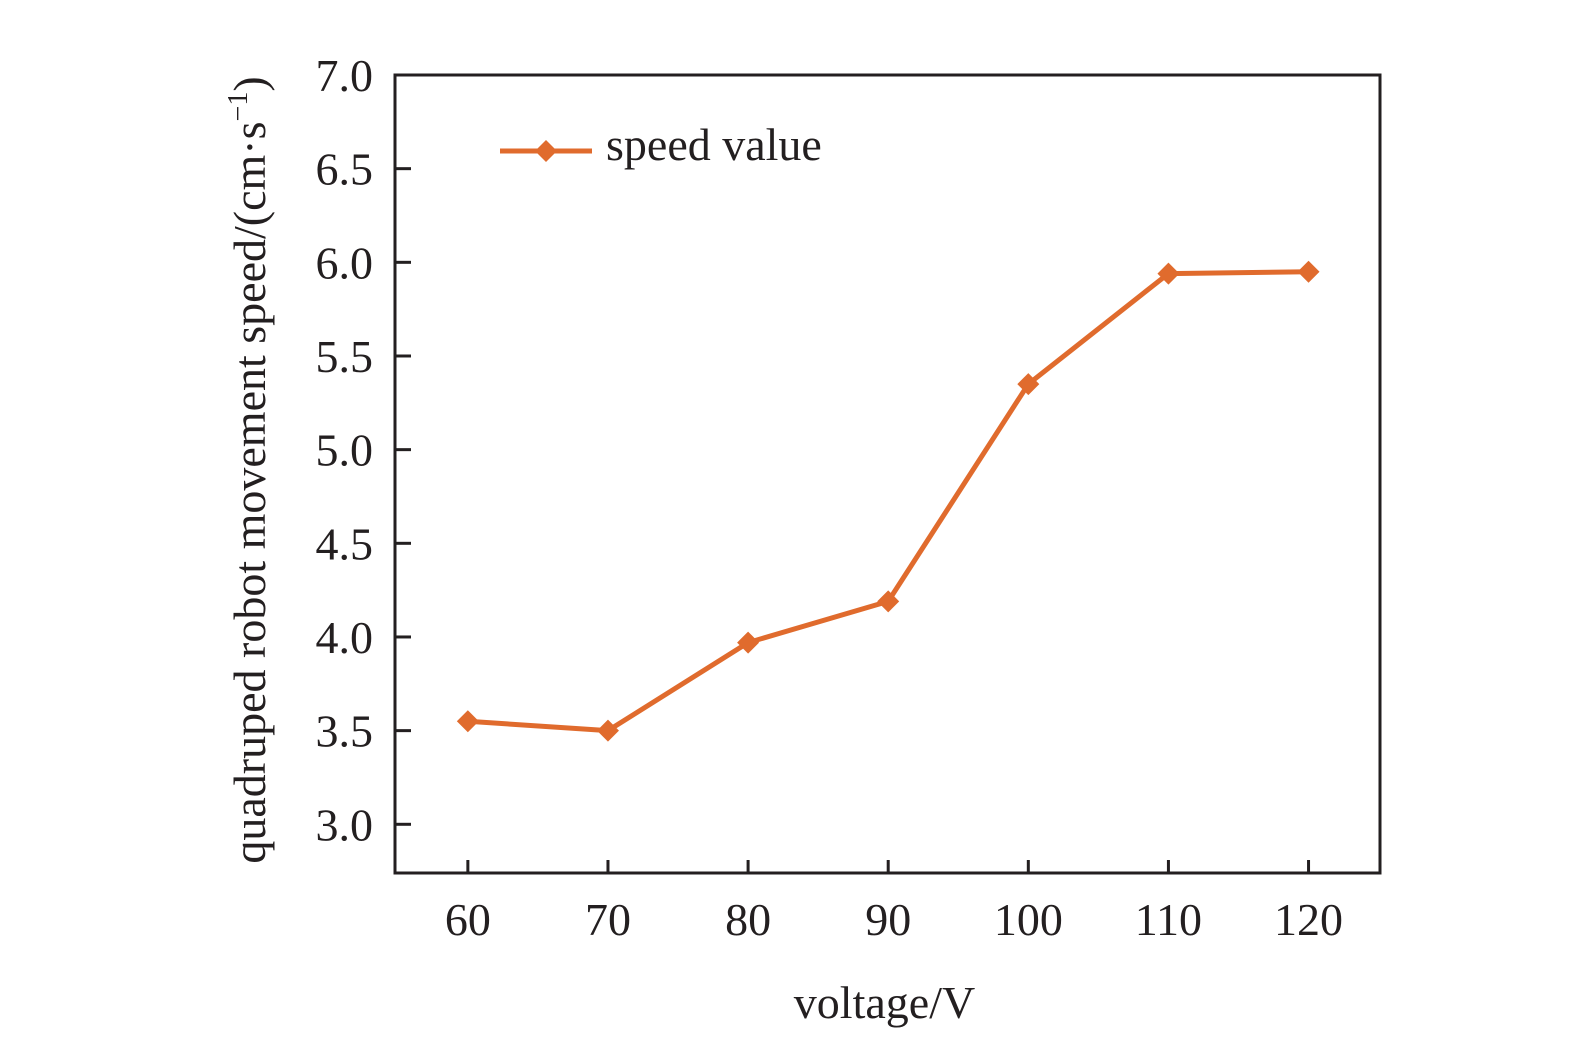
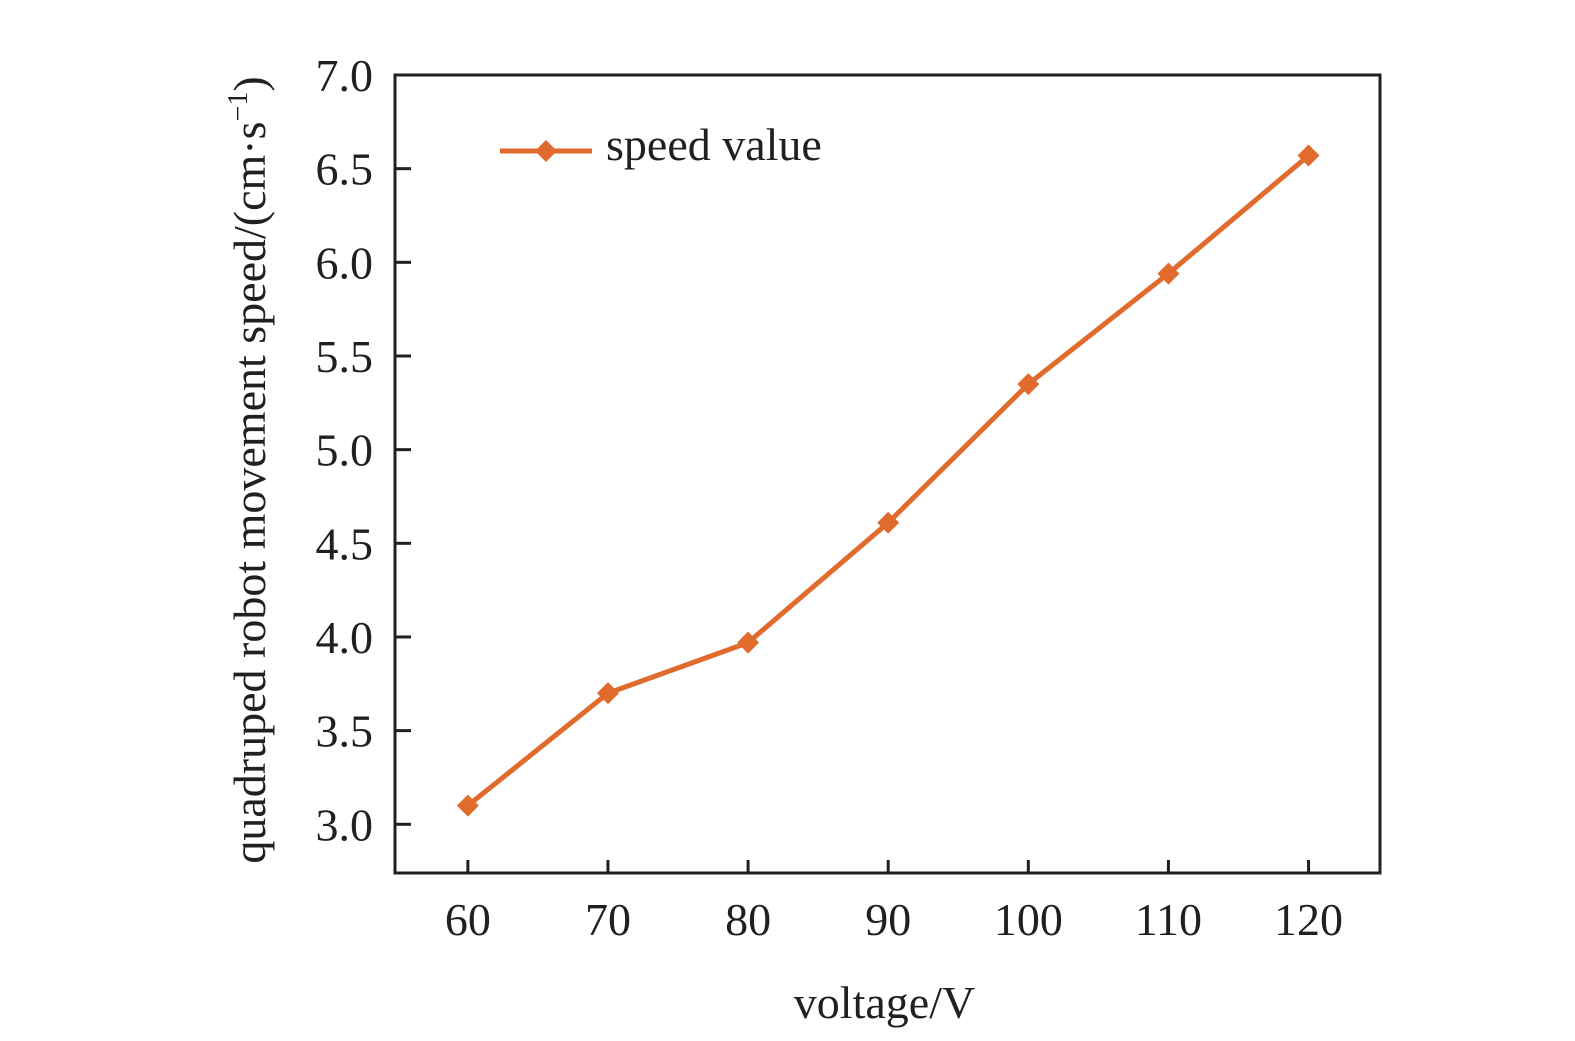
60: 3.55 -> 3.10
70: 3.50 -> 3.70
90: 4.19 -> 4.61
120: 5.95 -> 6.57
